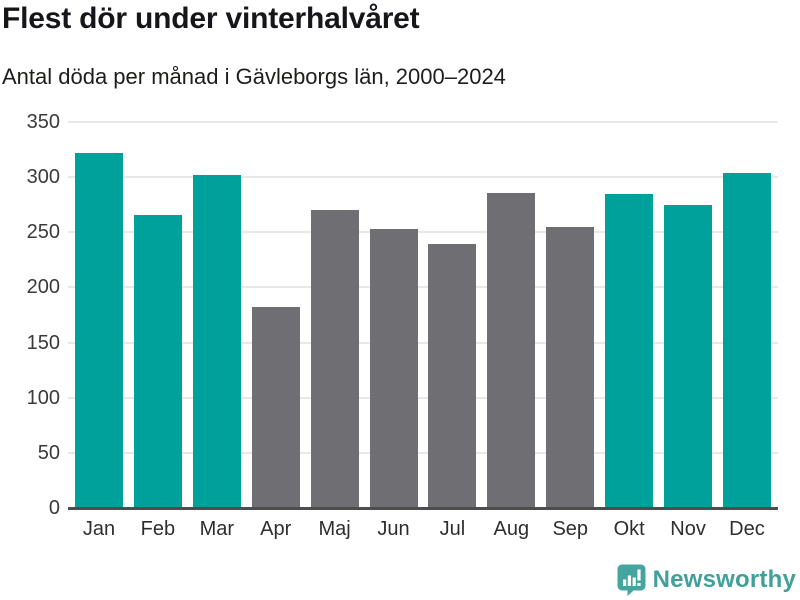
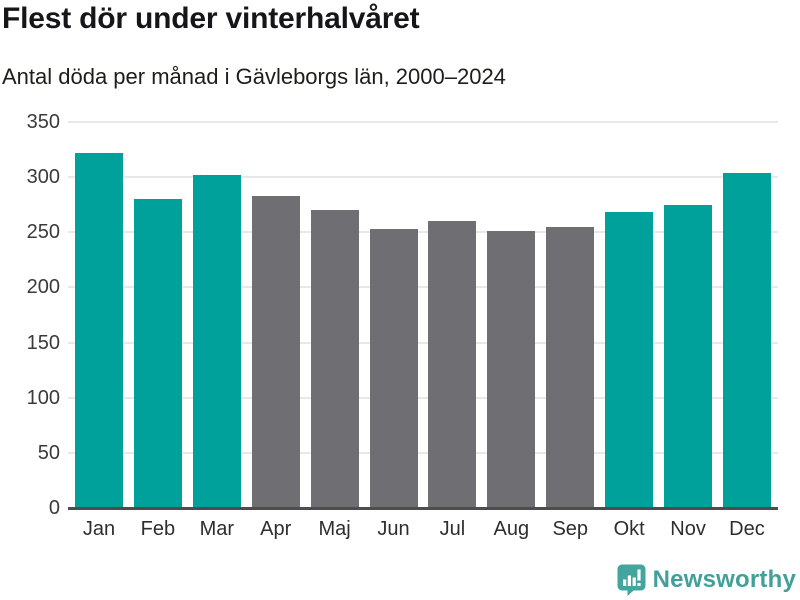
Feb: 266 -> 280
Apr: 182 -> 283
Jul: 239 -> 260
Aug: 286 -> 251
Okt: 285 -> 268
